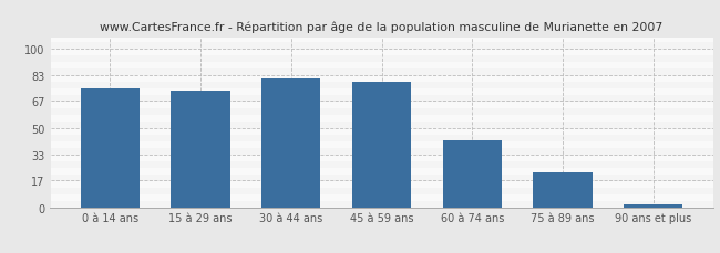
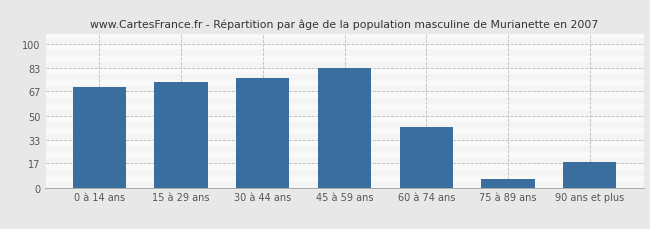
0 à 14 ans: 75 -> 70
30 à 44 ans: 81 -> 76
45 à 59 ans: 79 -> 83
75 à 89 ans: 22 -> 6
90 ans et plus: 2 -> 18
